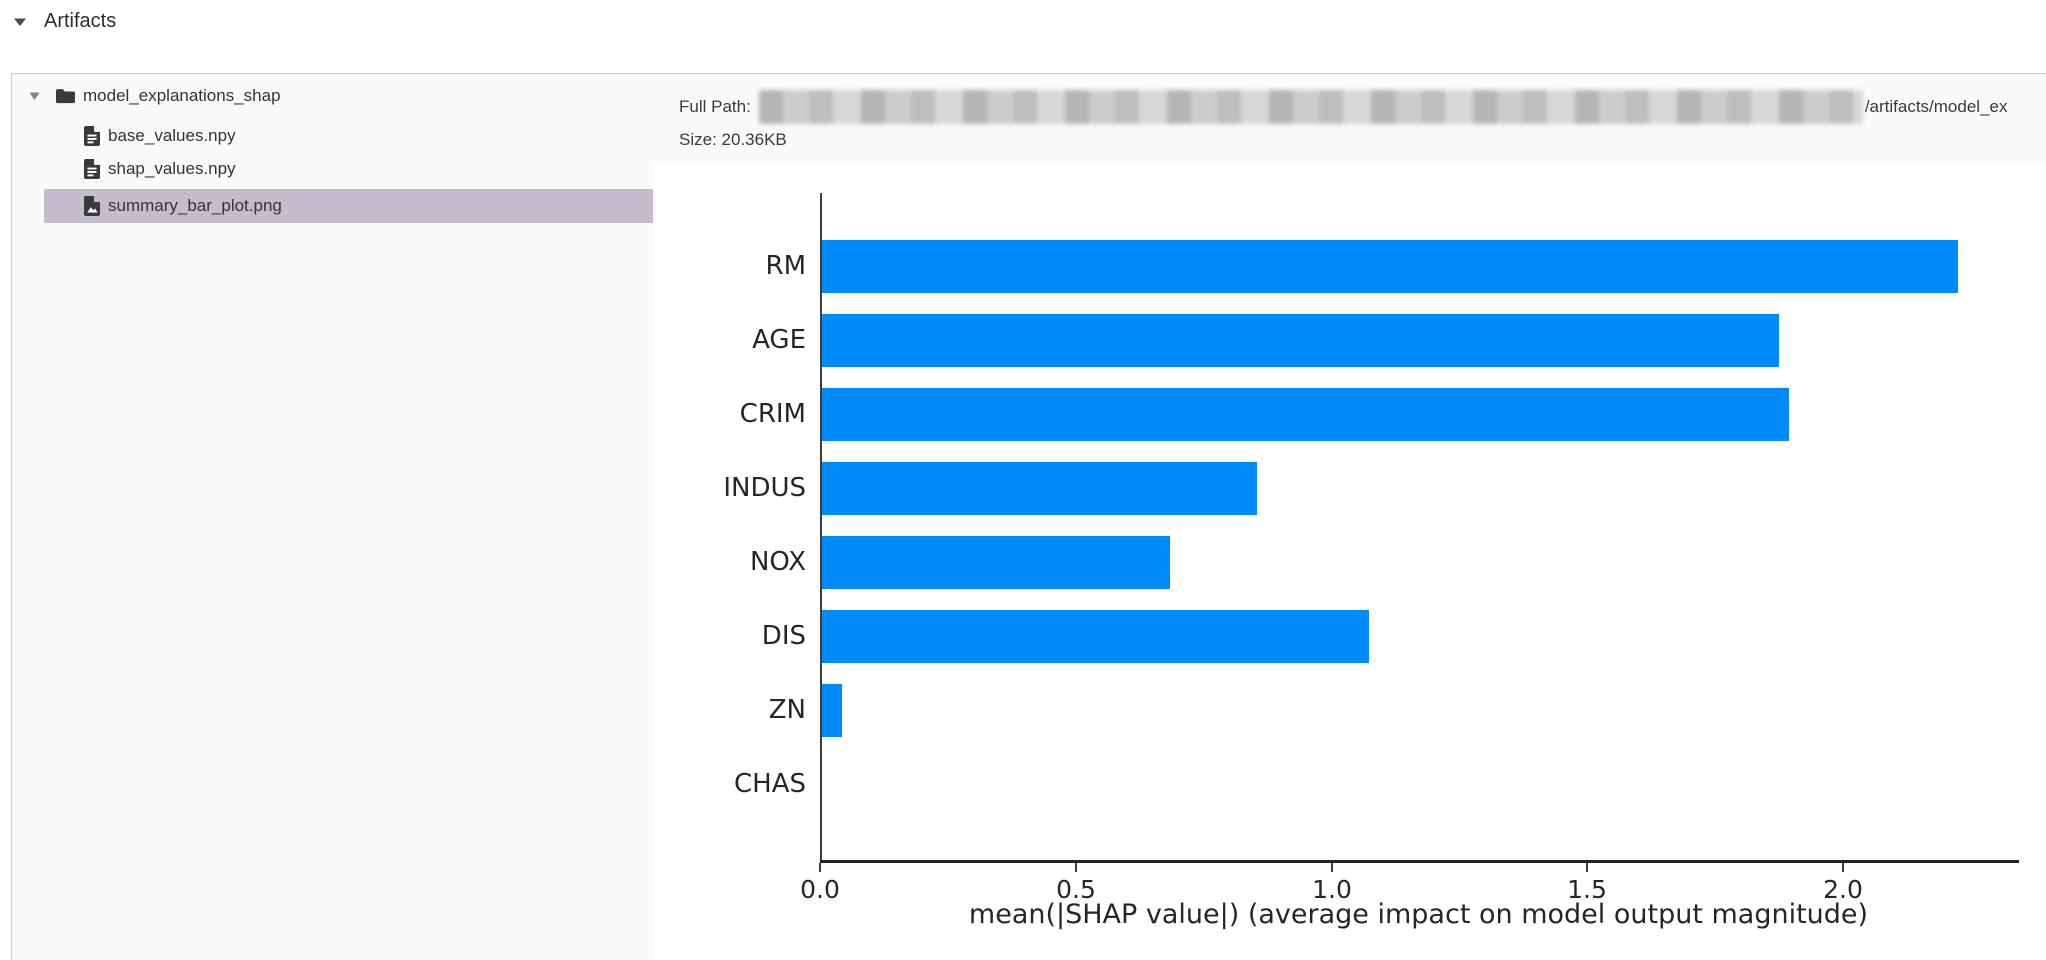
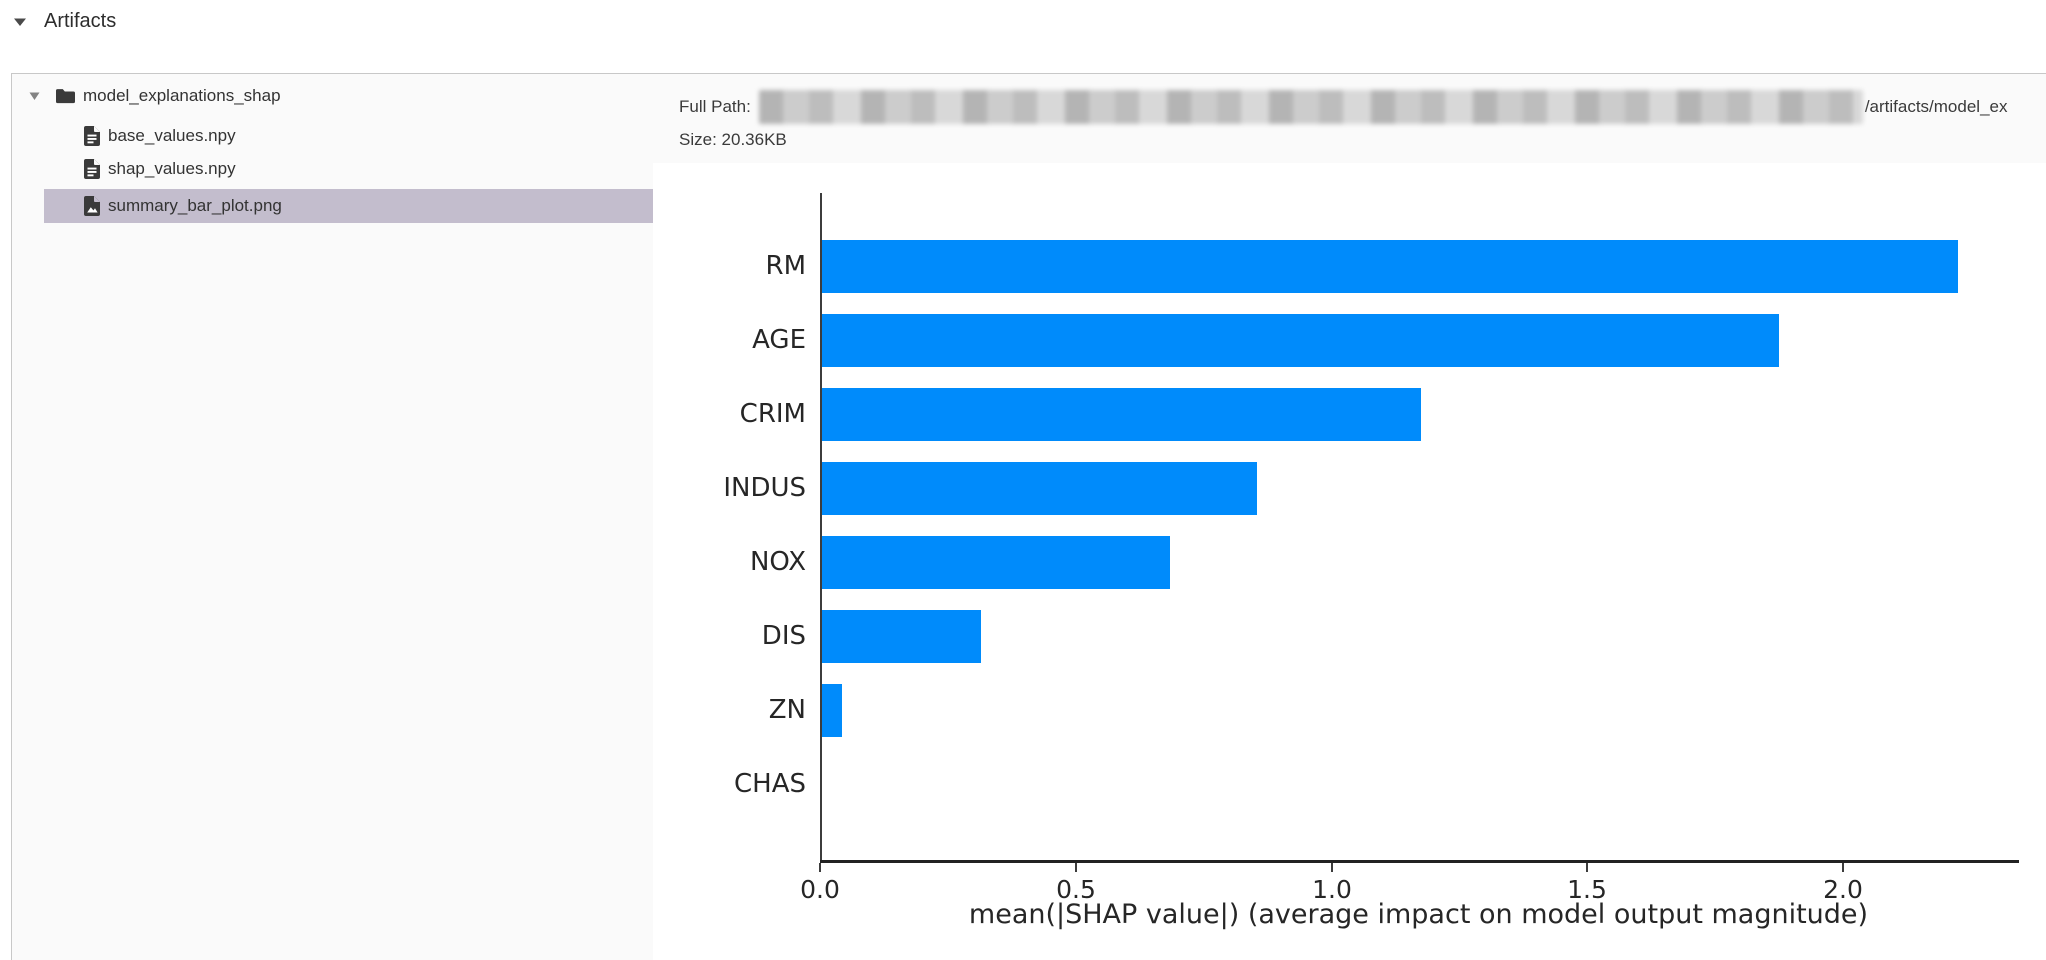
CRIM: 1.89 -> 1.17
DIS: 1.07 -> 0.31
